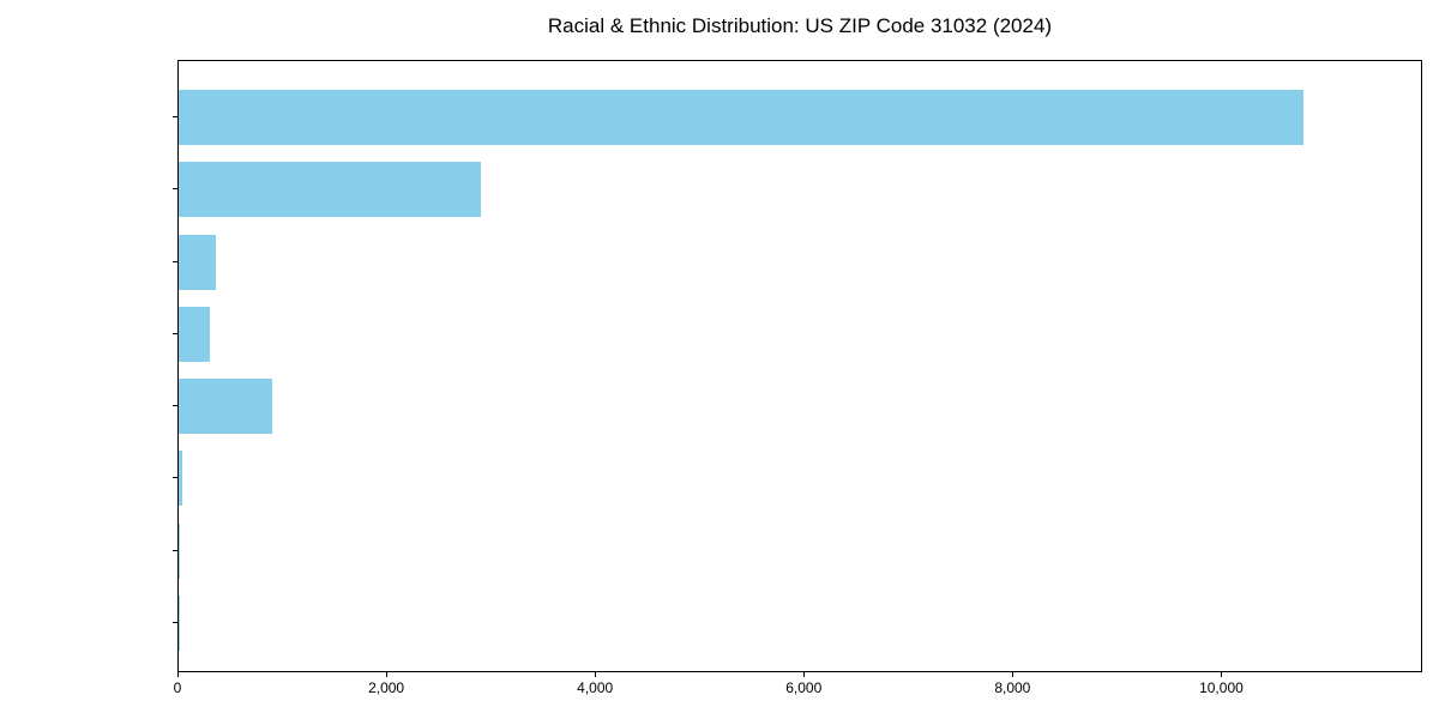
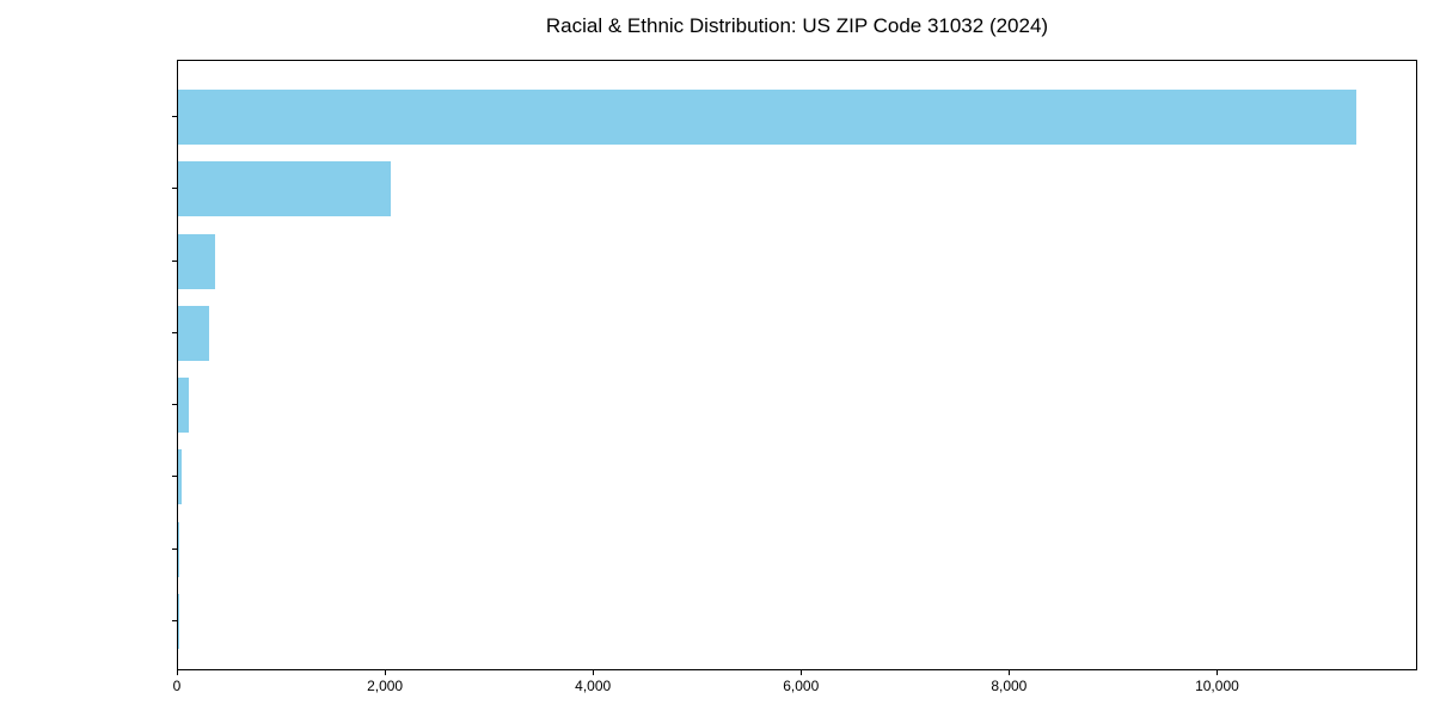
White (Non-Hispanic): 10800 -> 11400
Black / African American: 2900 -> 2000
Other Race: 900 -> 100
